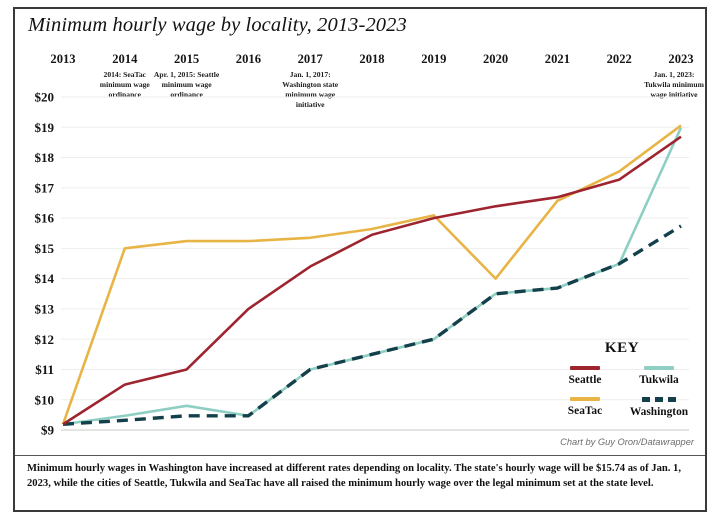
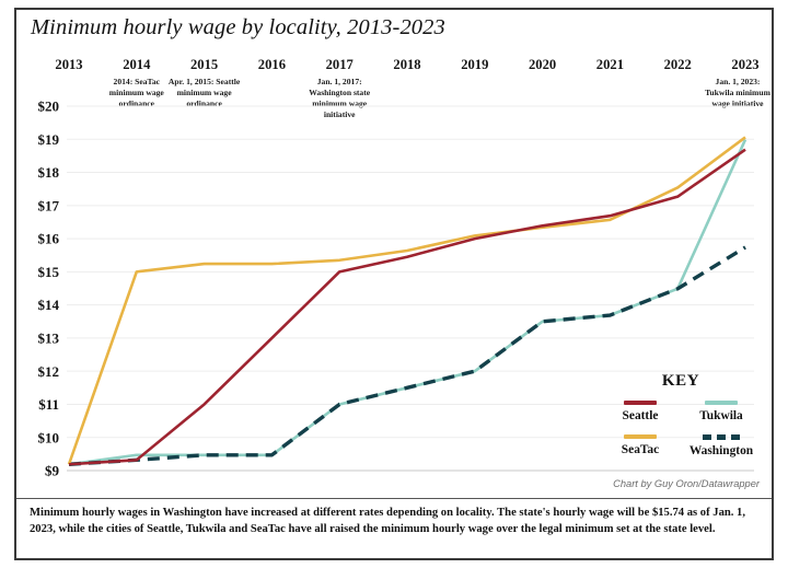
Seattle/2014: $10.5 -> $9.3
Tukwila/2015: $9.8 -> $9.5
Seattle/2017: $14.4 -> $15.0
SeaTac/2020: $14.0 -> $16.3
